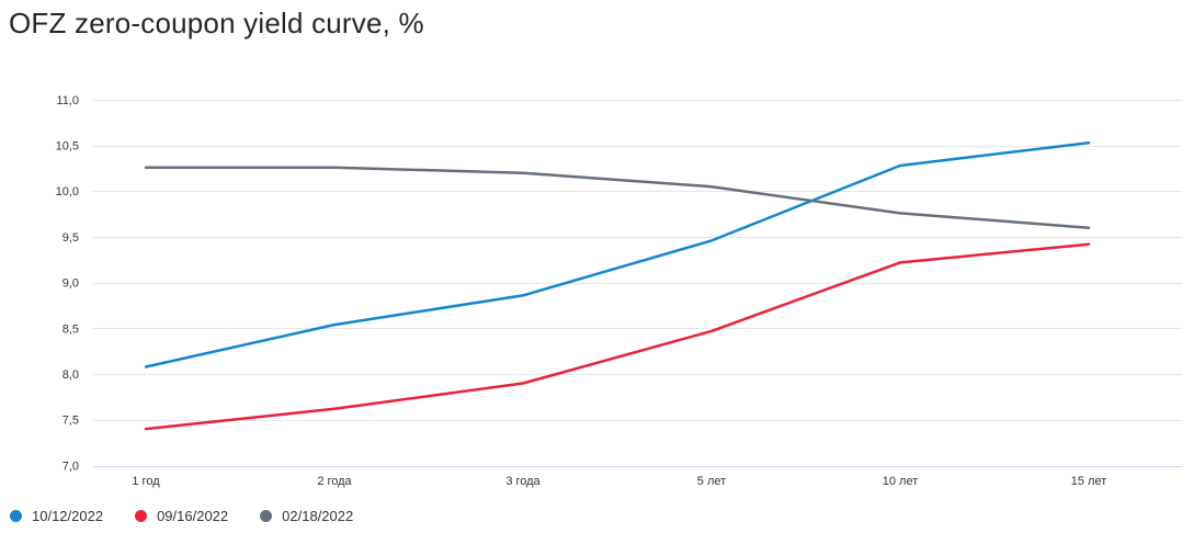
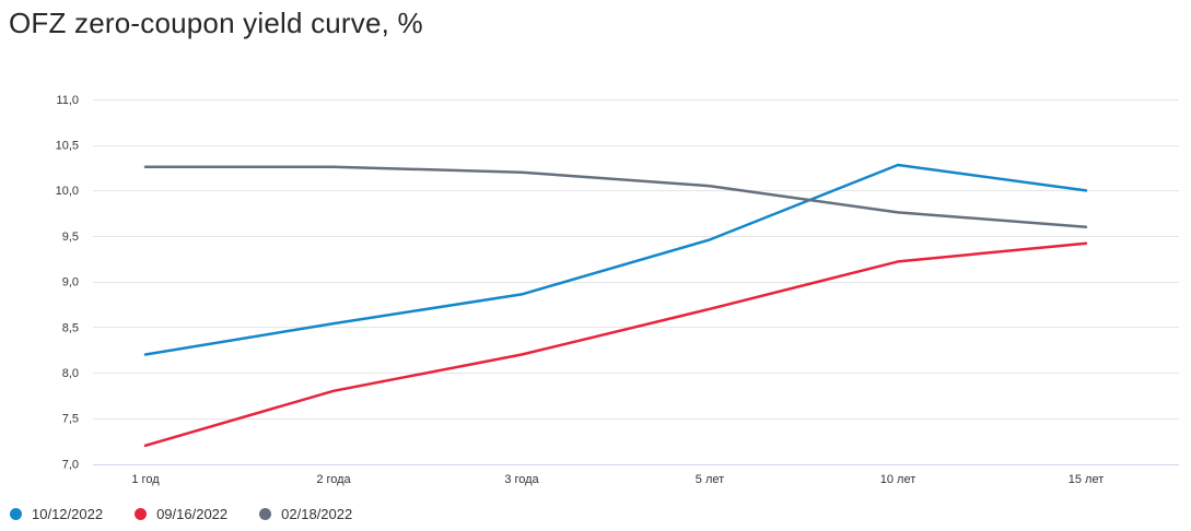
10/12/2022/1 год: 8,1 -> 8,2
09/16/2022/1 год: 7,4 -> 7,2
09/16/2022/2 года: 7,6 -> 7,8
09/16/2022/3 года: 7,9 -> 8,2
09/16/2022/5 лет: 8,5 -> 8,7
10/12/2022/15 лет: 10,5 -> 10,0
